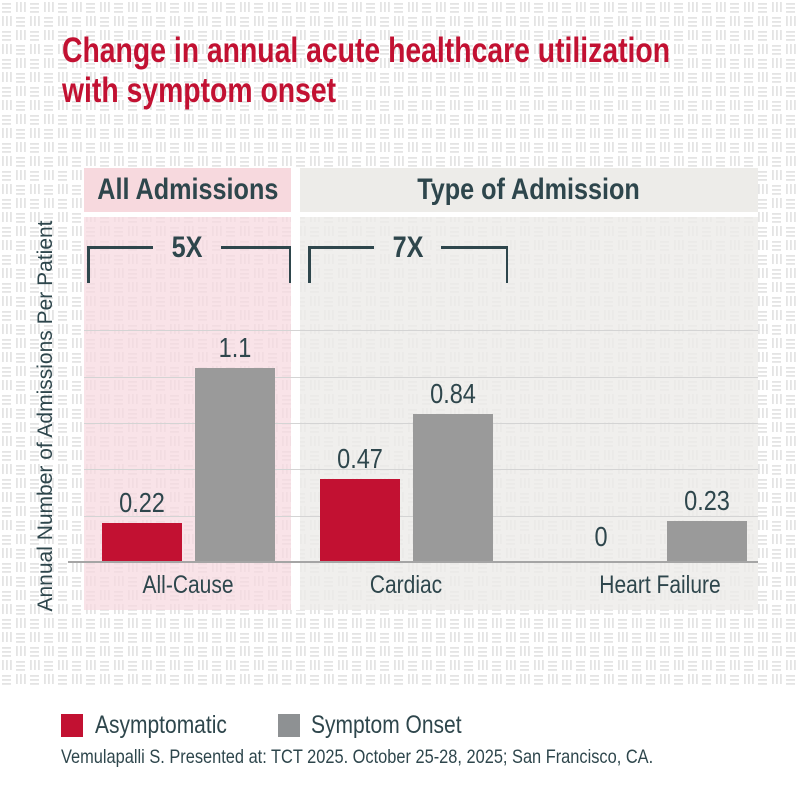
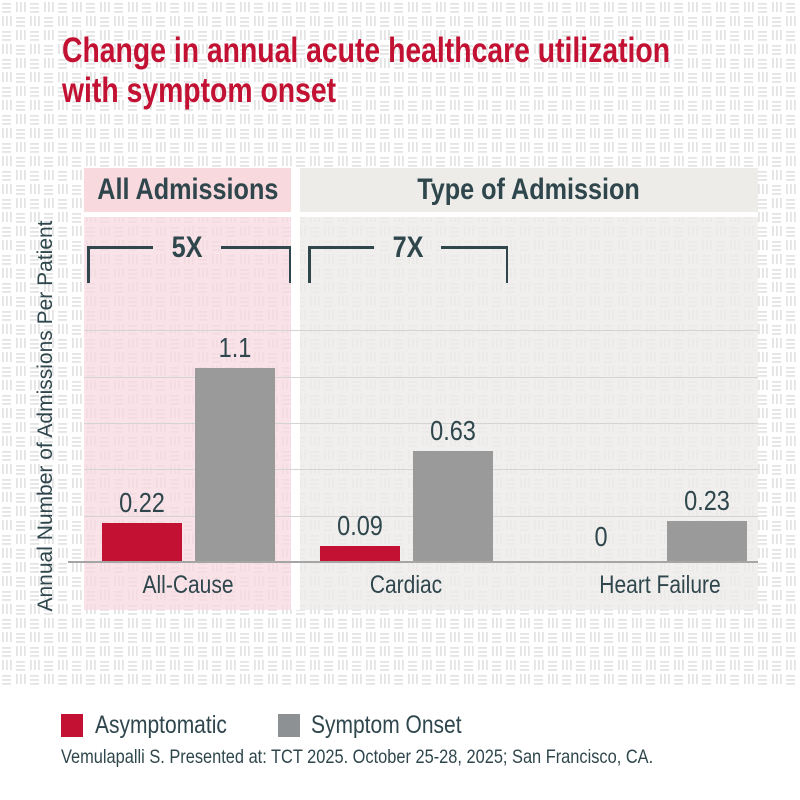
Asymptomatic/Cardiac: 0.47 -> 0.09
Symptom Onset/Cardiac: 0.84 -> 0.63
